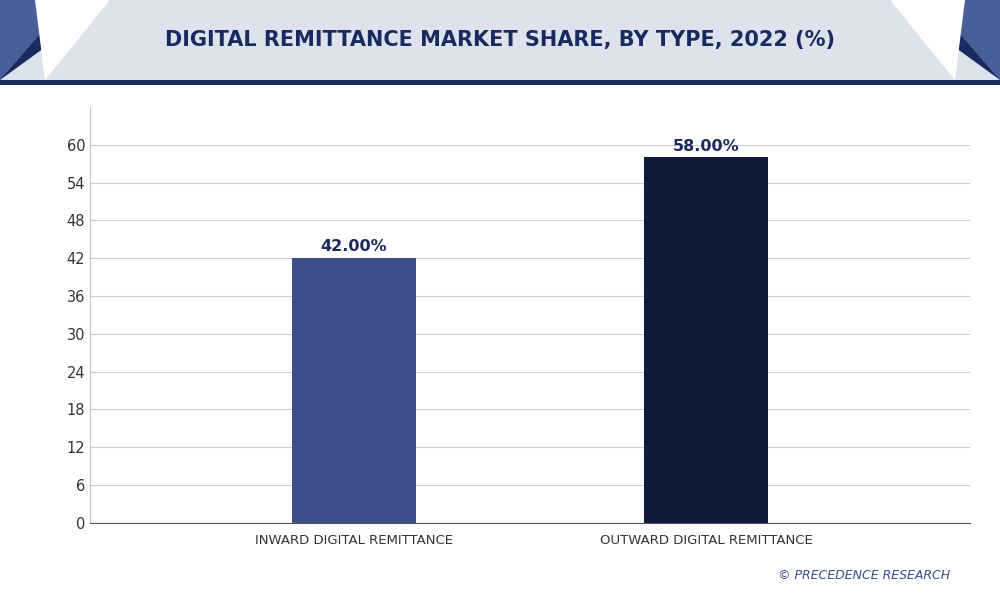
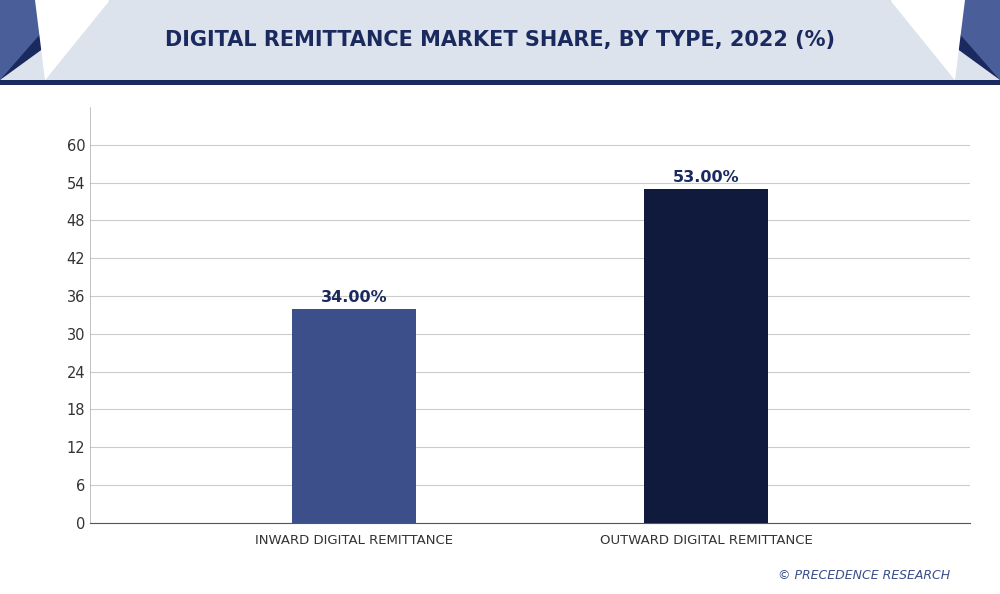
INWARD DIGITAL REMITTANCE: 42.00% -> 34.00%
OUTWARD DIGITAL REMITTANCE: 58.00% -> 53.00%
